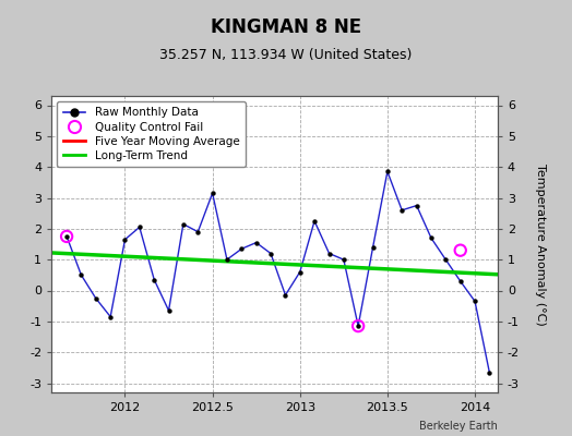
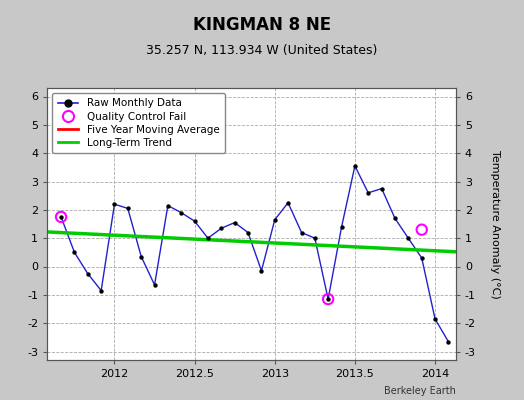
Raw Monthly Data/2012: 1.65 -> 2.20
Raw Monthly Data/2012.5: 3.15 -> 1.60
Raw Monthly Data/2013: 0.60 -> 1.65
Raw Monthly Data/2013.5: 3.85 -> 3.55
Raw Monthly Data/2014: -0.35 -> -1.85
